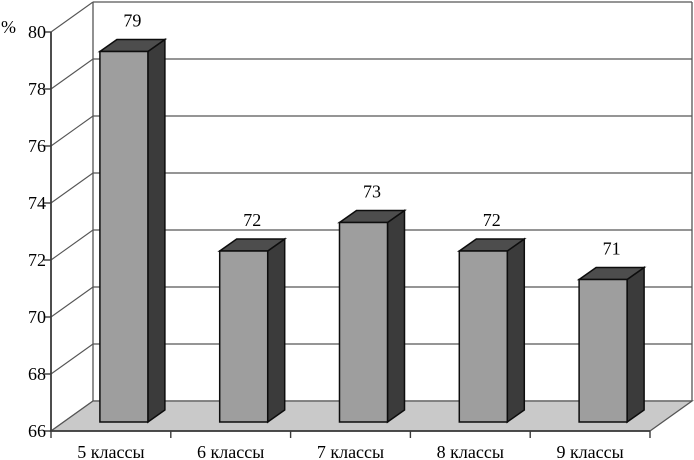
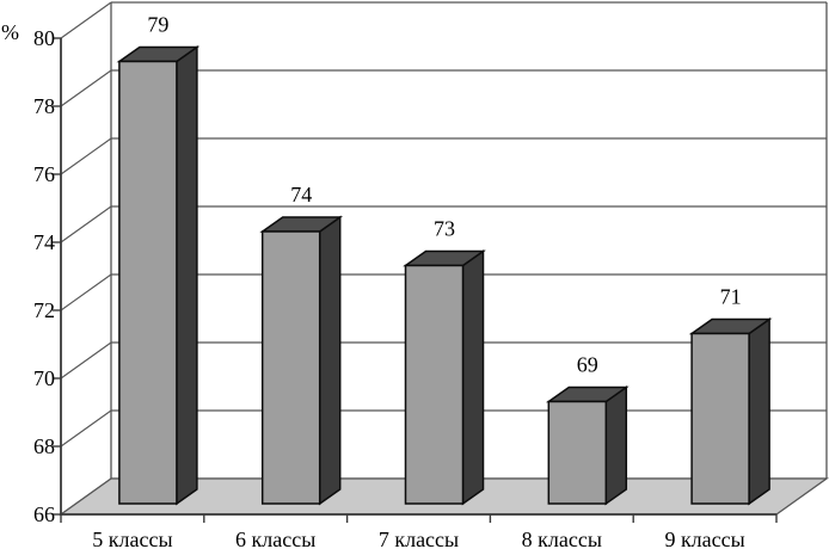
6 классы: 72 -> 74
8 классы: 72 -> 69
